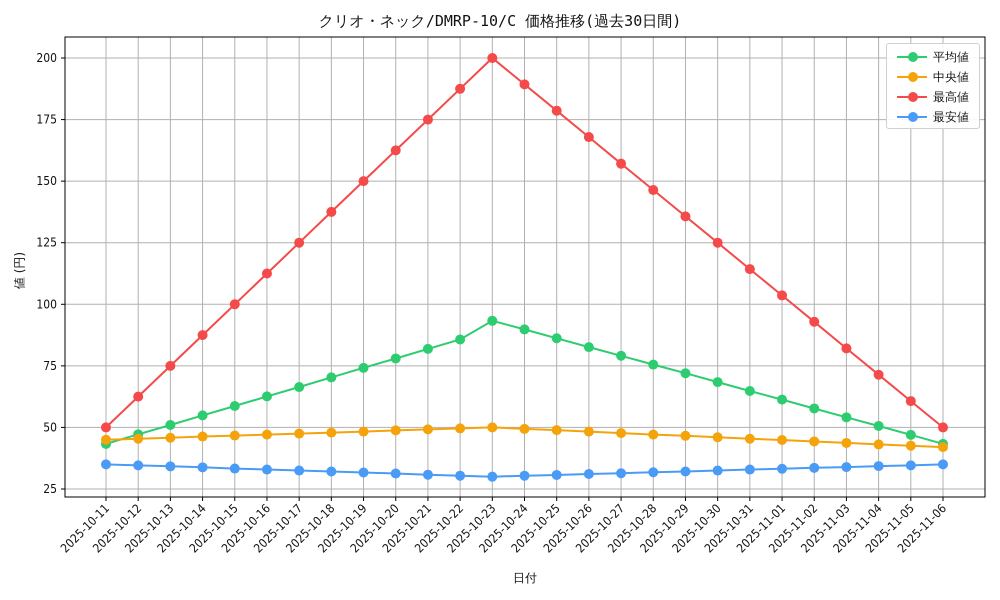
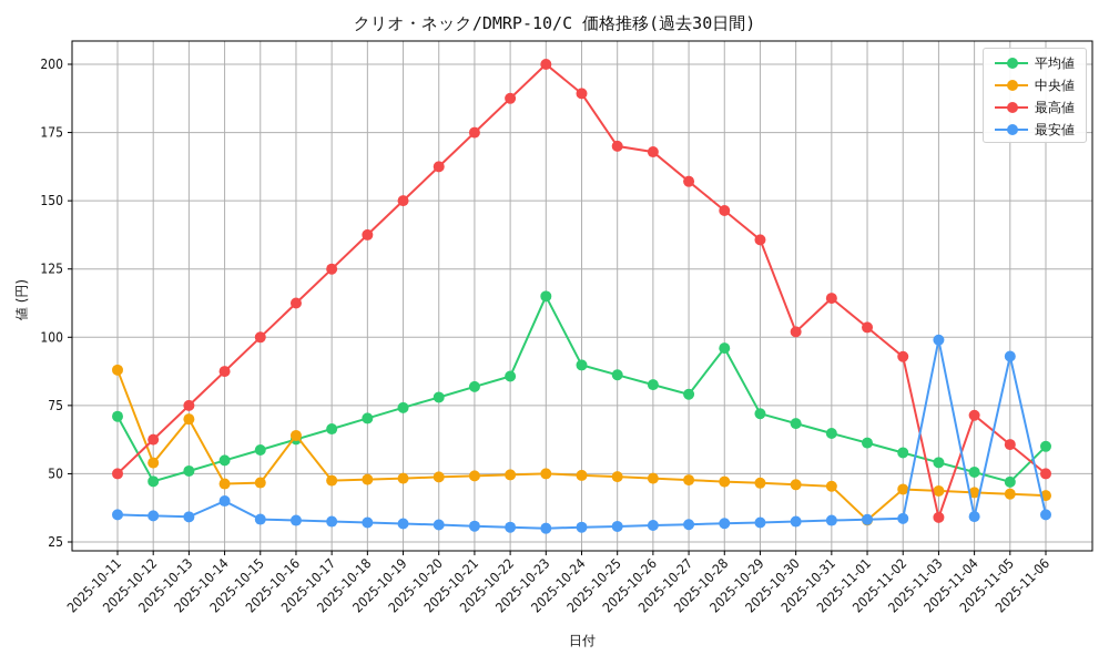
平均値/2025-10-11: 43 -> 71
中央値/2025-10-11: 45 -> 88
中央値/2025-10-12: 45 -> 54
中央値/2025-10-13: 46 -> 70
最安値/2025-10-14: 34 -> 40
中央値/2025-10-16: 47 -> 64
平均値/2025-10-23: 93 -> 115
最高値/2025-10-25: 179 -> 170
平均値/2025-10-28: 76 -> 96
最高値/2025-10-30: 125 -> 102
中央値/2025-11-01: 45 -> 33
最高値/2025-11-03: 82 -> 34
最安値/2025-11-03: 34 -> 99
最安値/2025-11-05: 35 -> 93
平均値/2025-11-06: 43 -> 60
